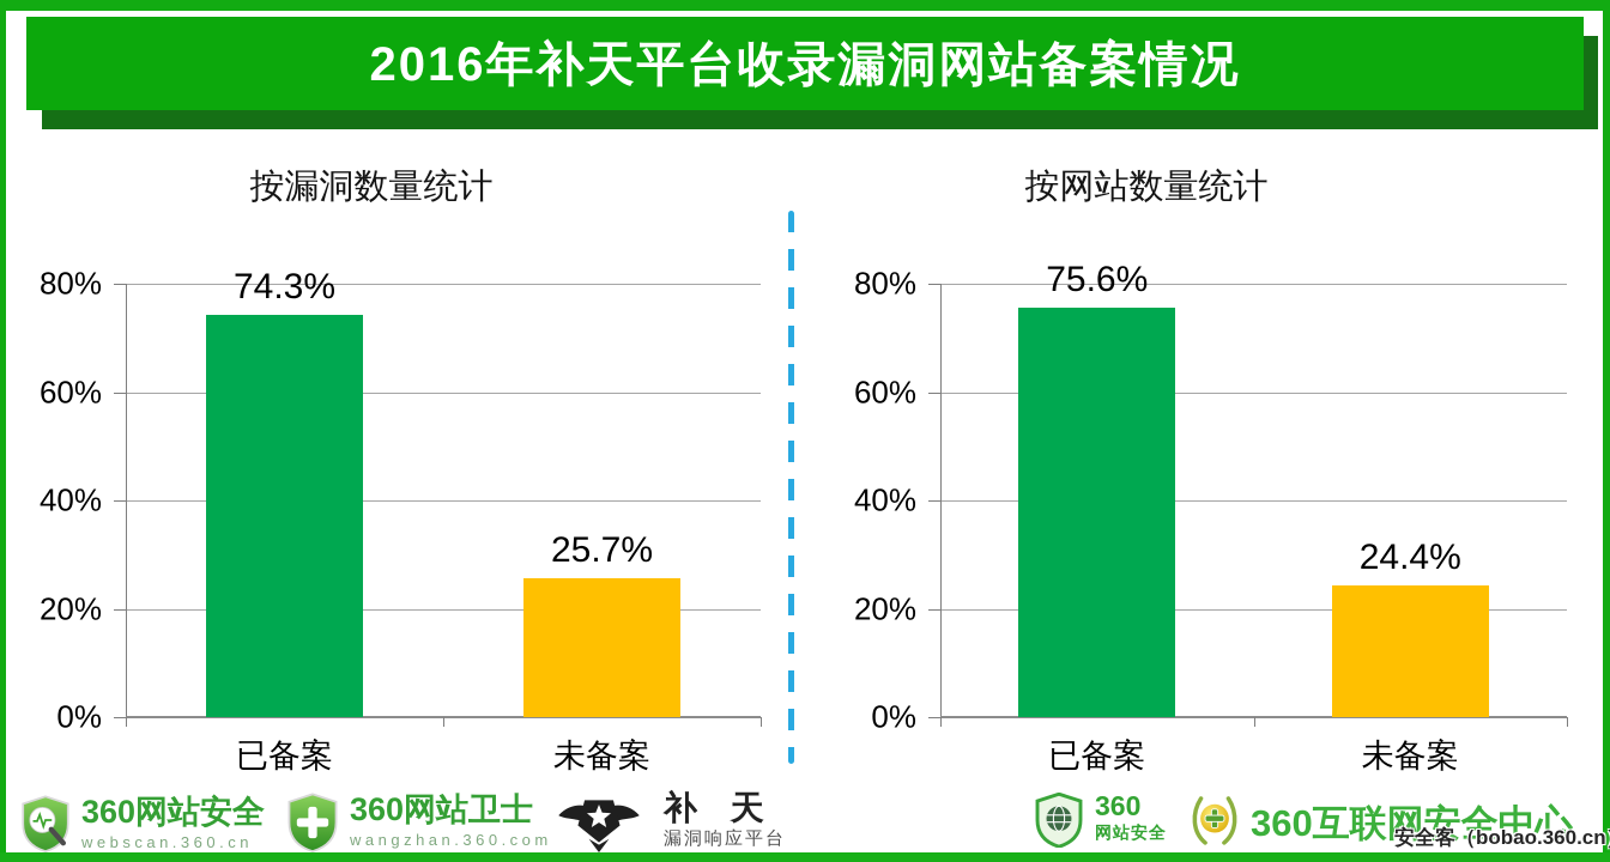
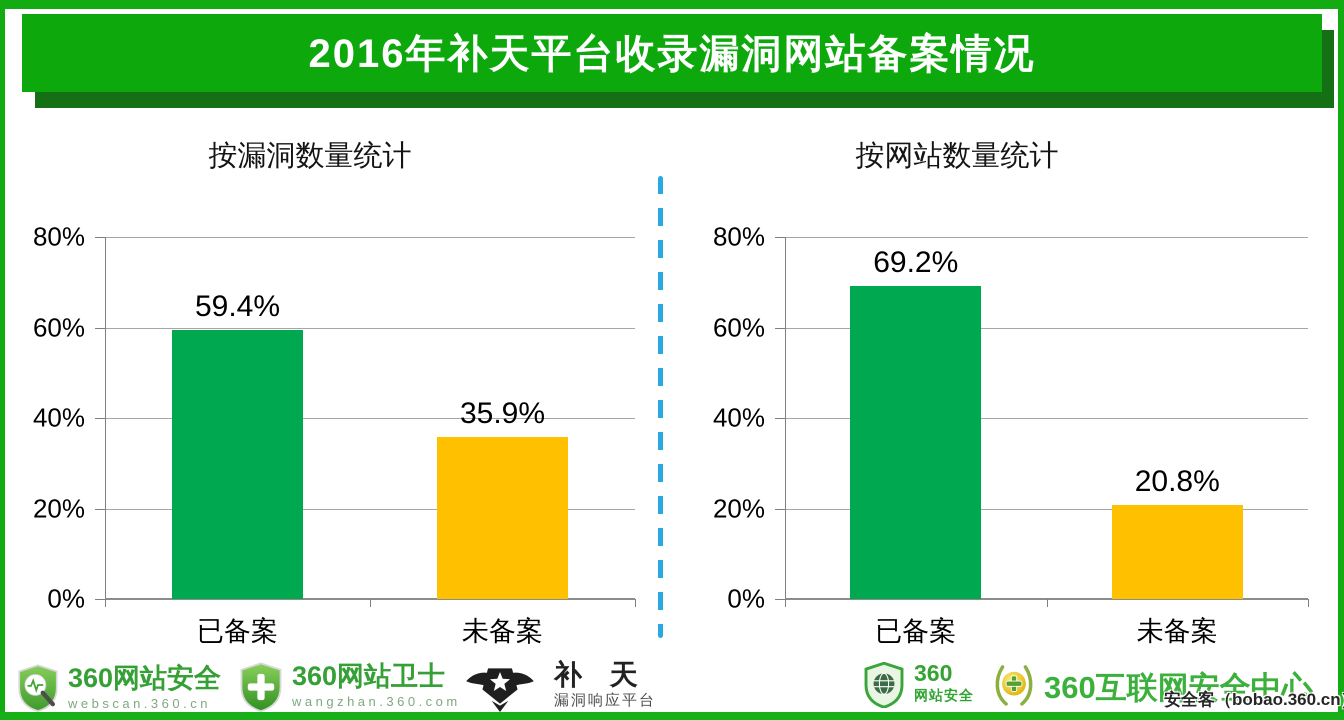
按漏洞数量统计/已备案: 74.3% -> 59.4%
按漏洞数量统计/未备案: 25.7% -> 35.9%
按网站数量统计/已备案: 75.6% -> 69.2%
按网站数量统计/未备案: 24.4% -> 20.8%
